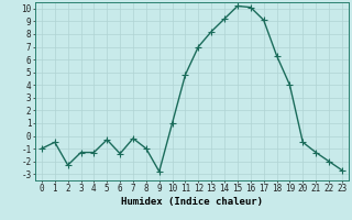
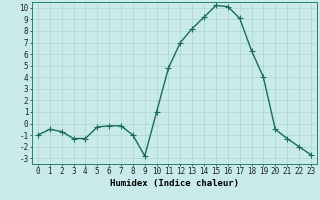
2: -2.3 -> -0.7
6: -1.4 -> -0.2
